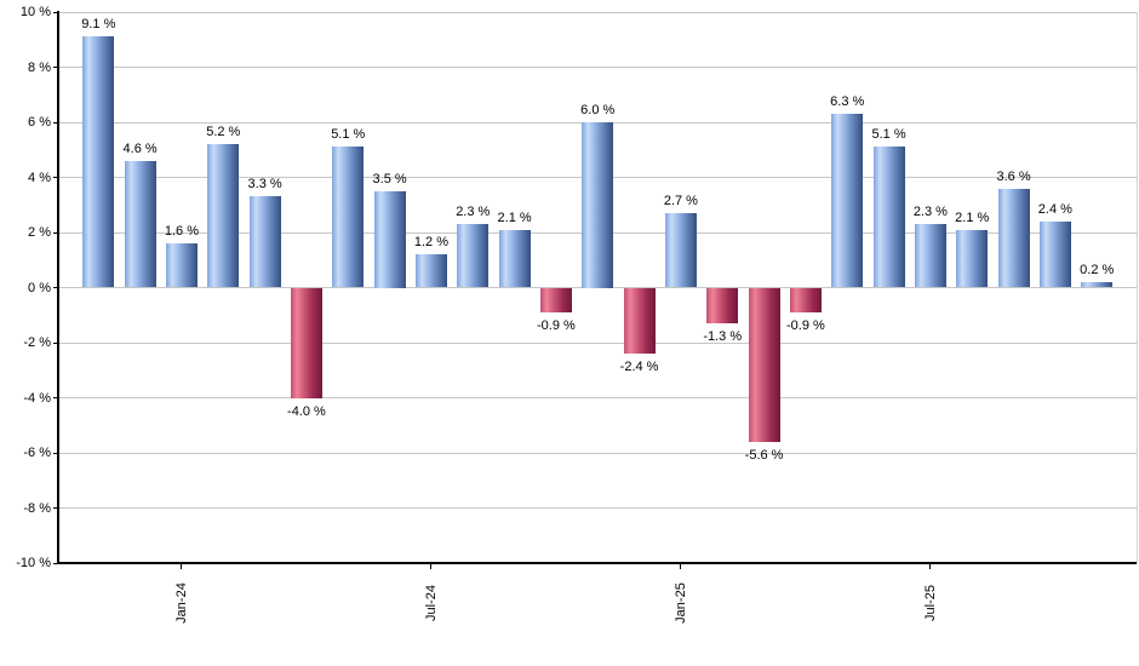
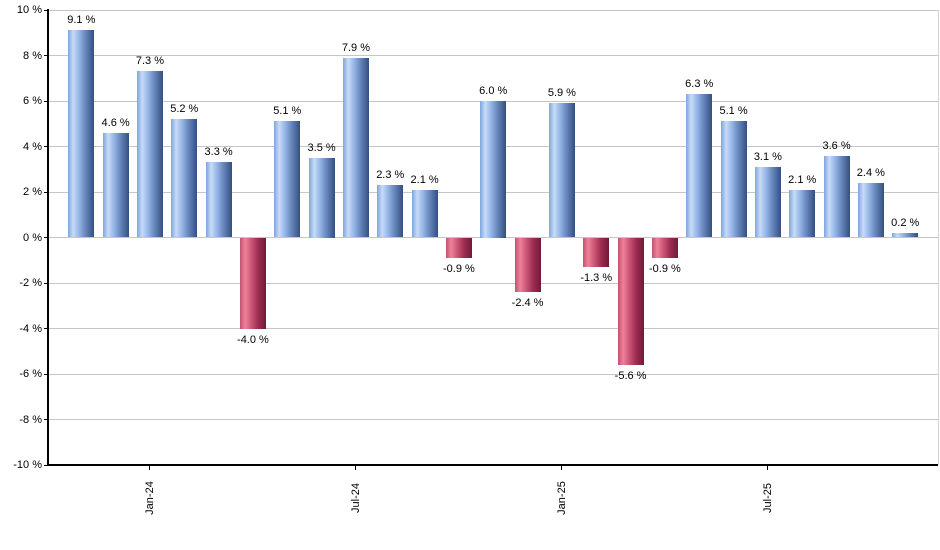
Jan-24: 1.6 -> 7.3
Jul-24: 1.2 -> 7.9
Jan-25: 2.7 -> 5.9
Jul-25: 2.3 -> 3.1
